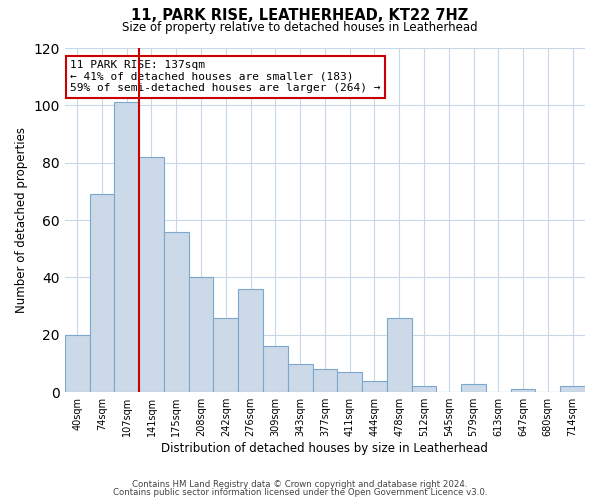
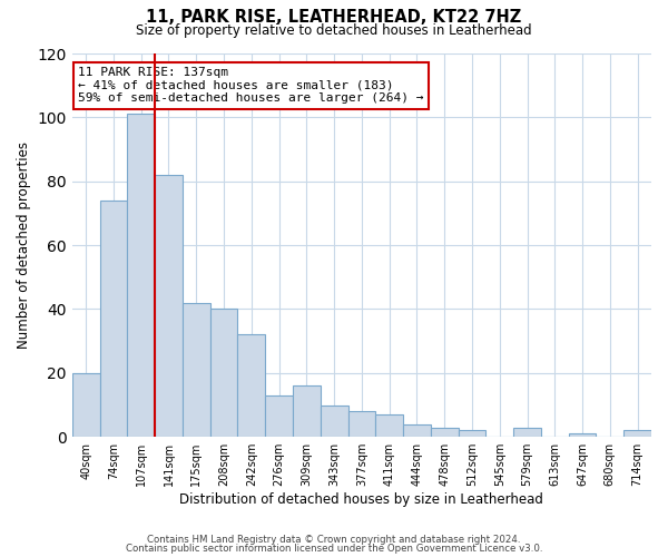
74sqm: 69 -> 74
175sqm: 56 -> 42
242sqm: 26 -> 32
276sqm: 36 -> 13
478sqm: 26 -> 3
